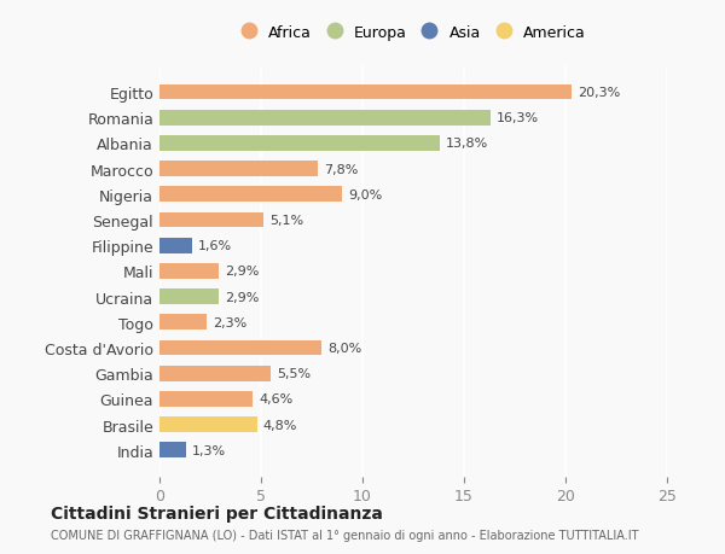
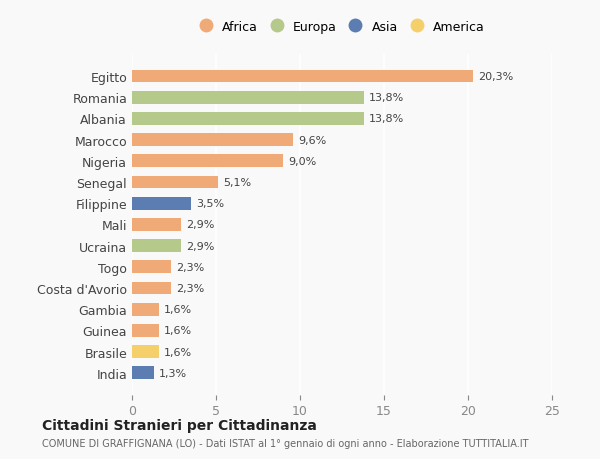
Romania: 16,3% -> 13,8%
Marocco: 7,8% -> 9,6%
Filippine: 1,6% -> 3,5%
Costa d'Avorio: 8,0% -> 2,3%
Gambia: 5,5% -> 1,6%
Guinea: 4,6% -> 1,6%
Brasile: 4,8% -> 1,6%
